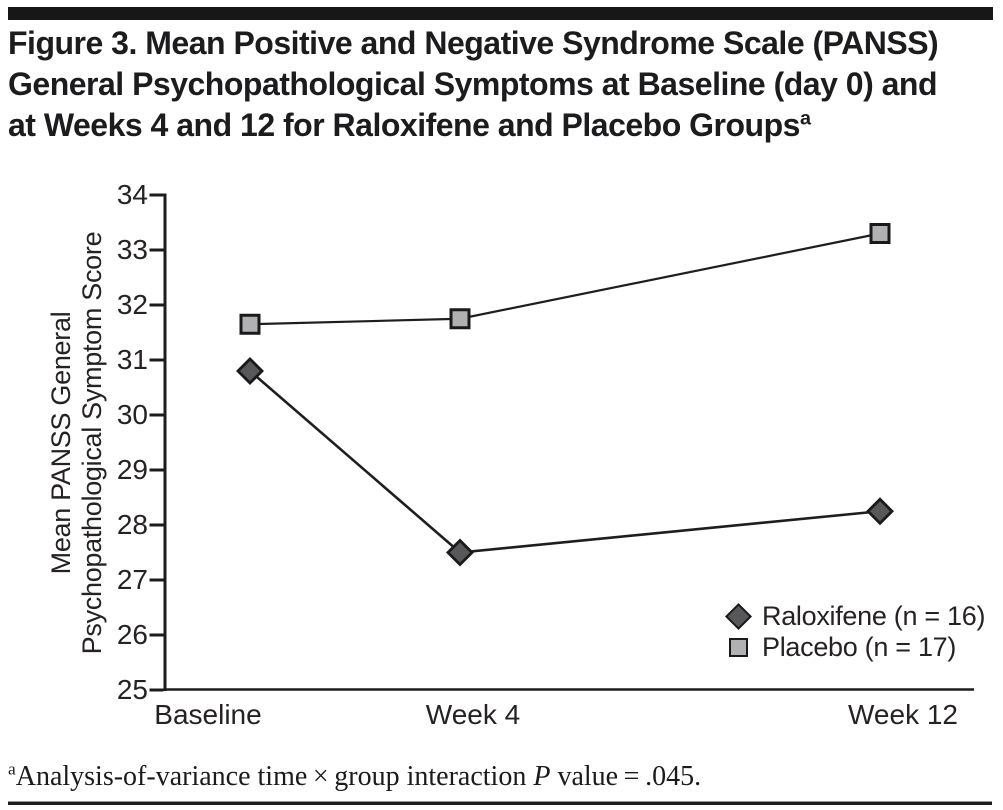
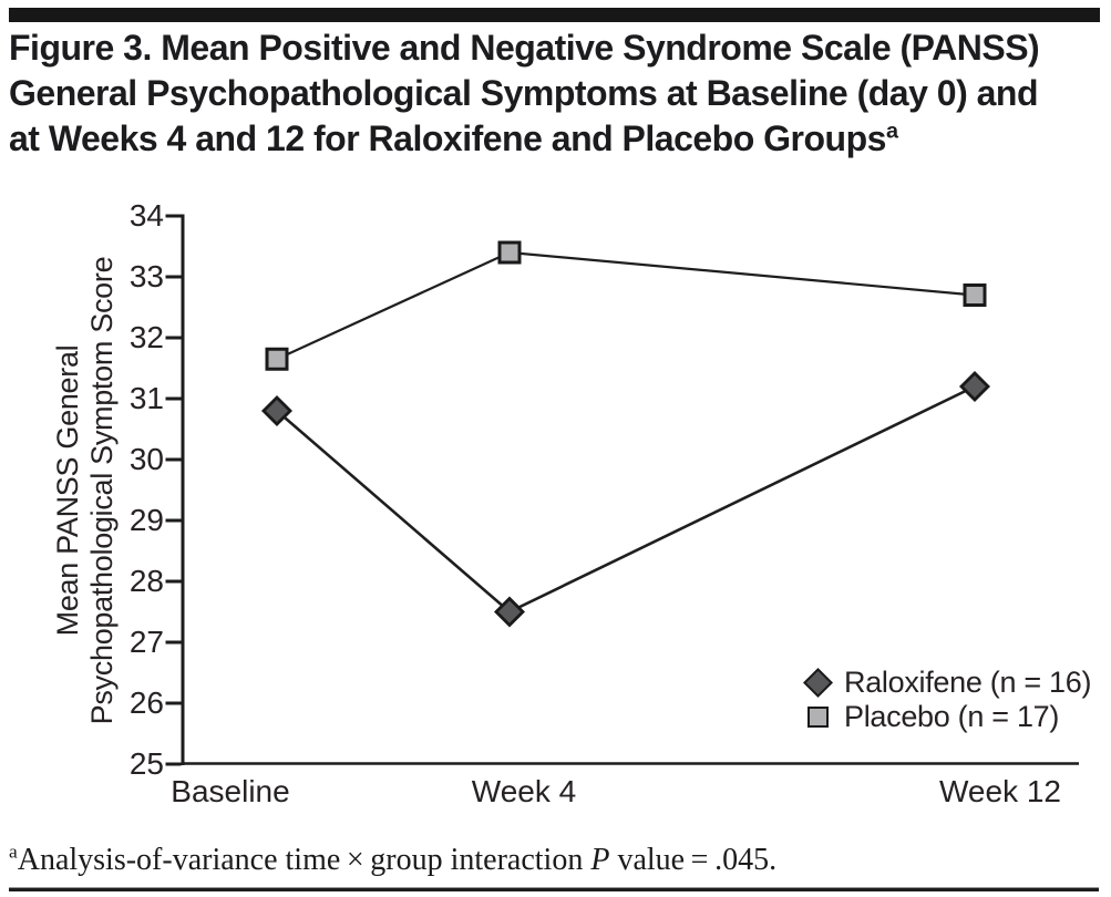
Placebo (n = 17)/Week 4: 31.8 -> 33.4
Raloxifene (n = 16)/Week 12: 28.2 -> 31.2
Placebo (n = 17)/Week 12: 33.3 -> 32.7
